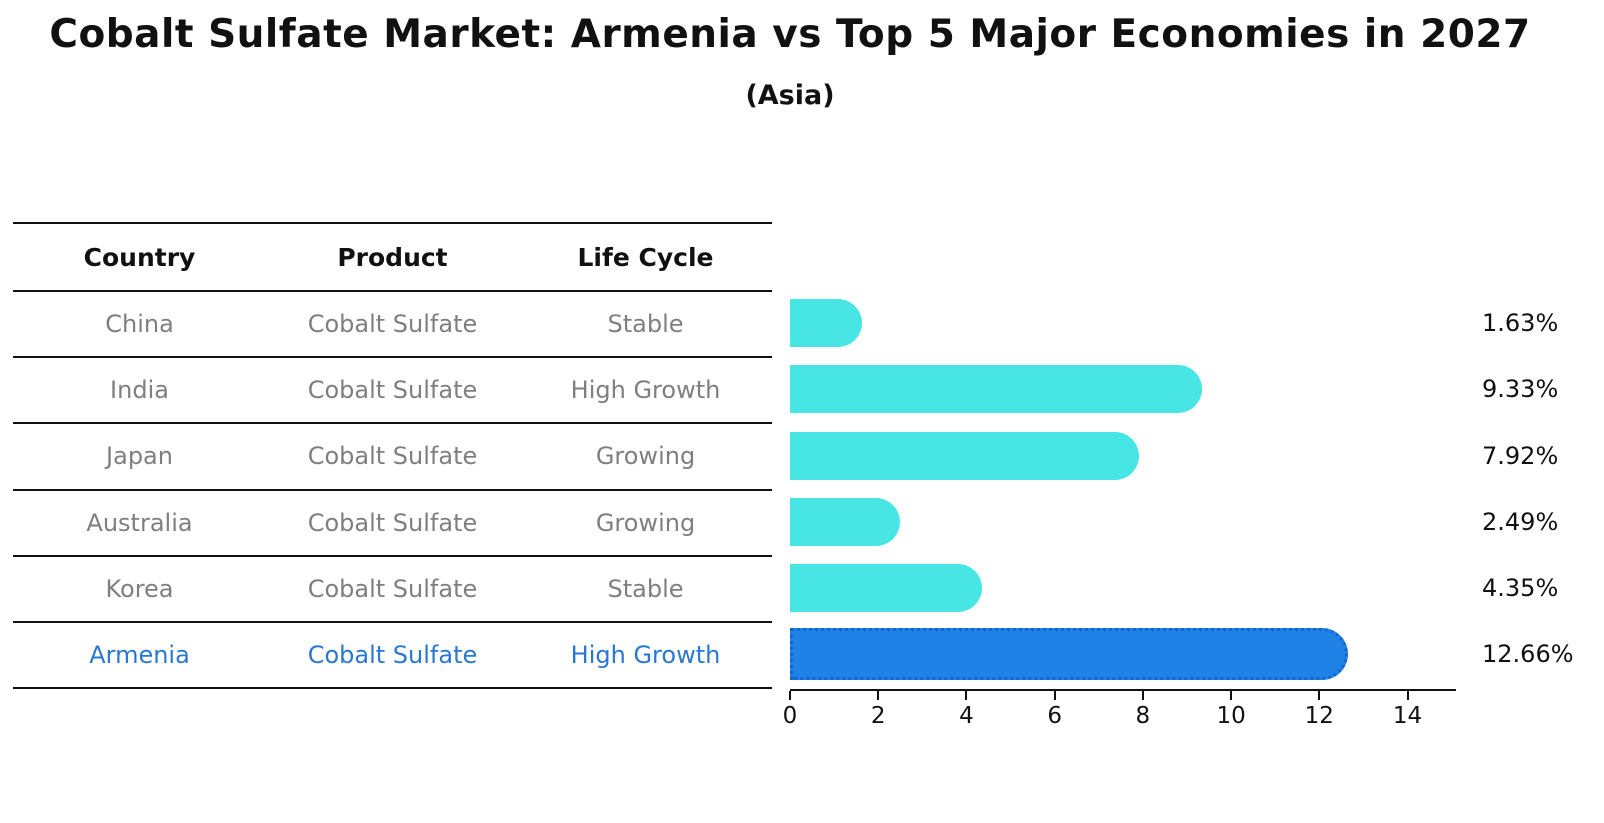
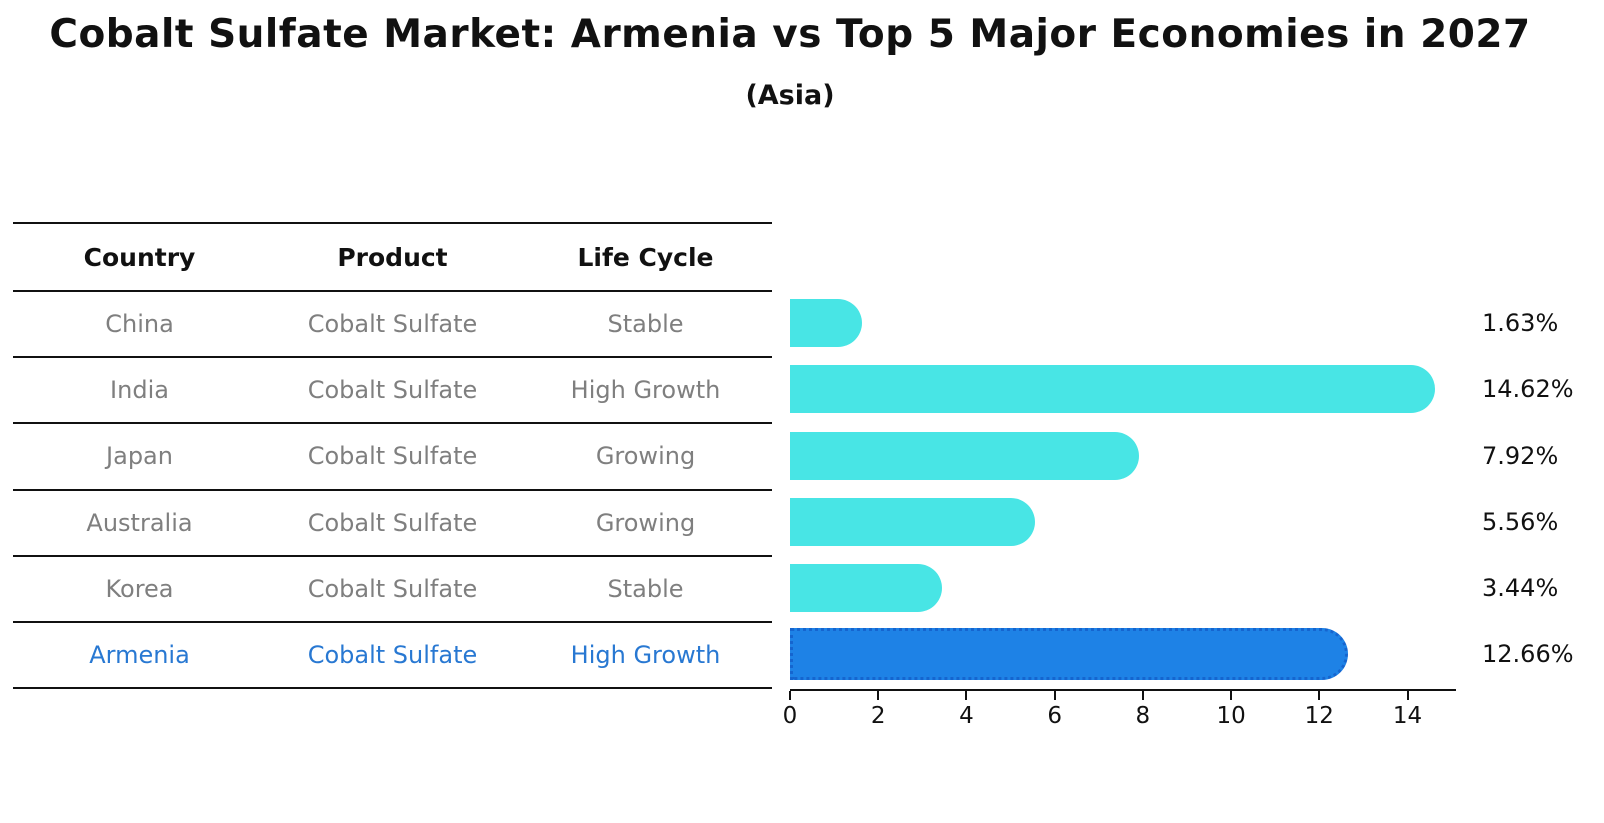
India: 9.33% -> 14.62%
Australia: 2.49% -> 5.56%
Korea: 4.35% -> 3.44%
